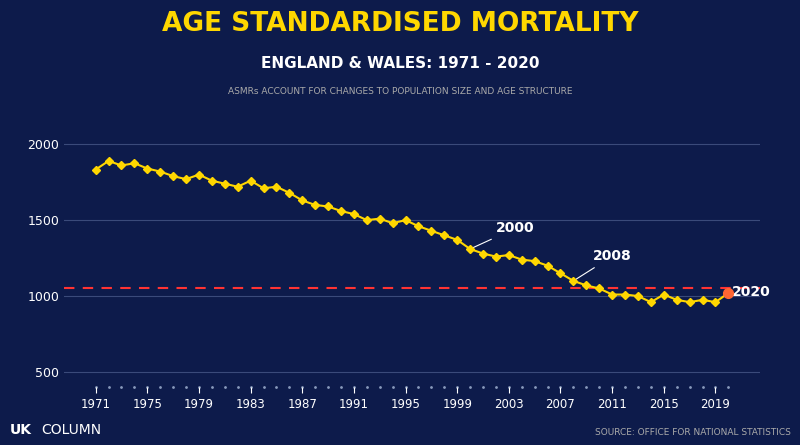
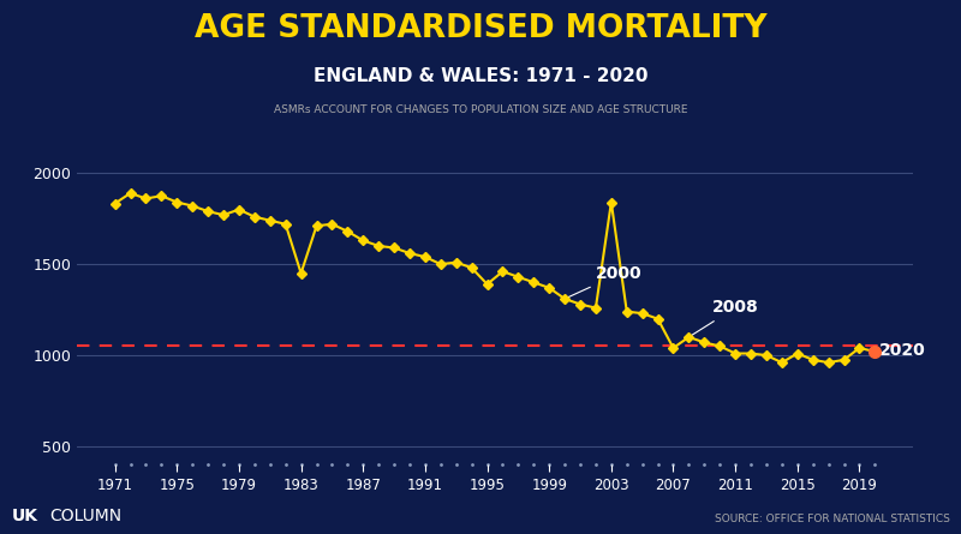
1983: 1760 -> 1450
1995: 1500 -> 1390
2003: 1270 -> 1840
2007: 1150 -> 1040
2019: 960 -> 1040
